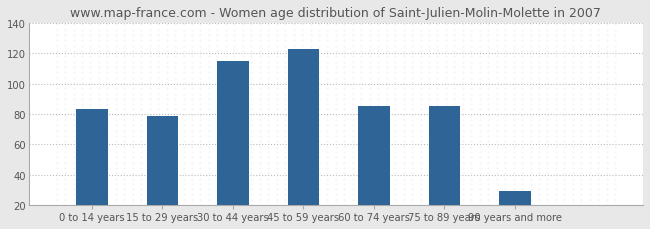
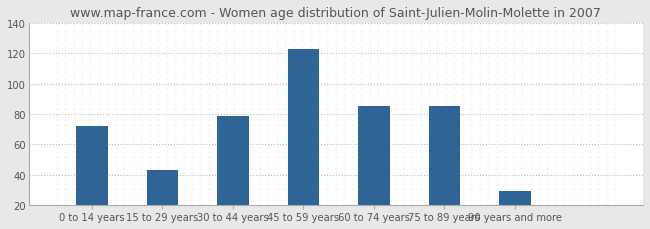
0 to 14 years: 83 -> 72
15 to 29 years: 79 -> 43
30 to 44 years: 115 -> 79
